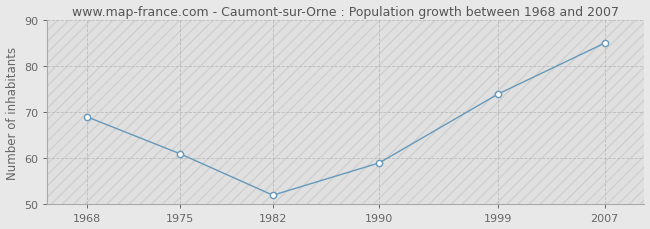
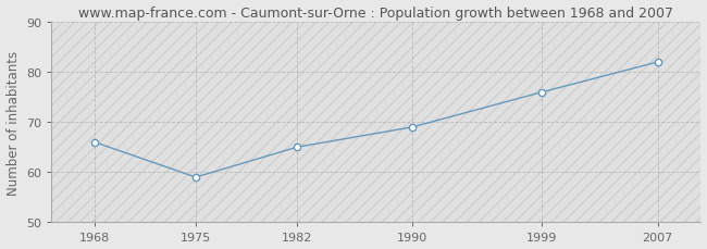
1968: 69 -> 66
1975: 61 -> 59
1982: 52 -> 65
1990: 59 -> 69
1999: 74 -> 76
2007: 85 -> 82
